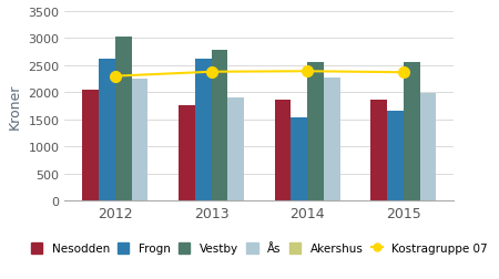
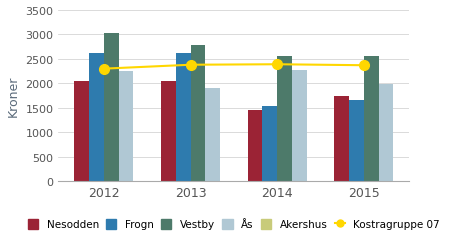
Nesodden/2013: 1760 -> 2050
Nesodden/2014: 1860 -> 1450
Nesodden/2015: 1860 -> 1750
